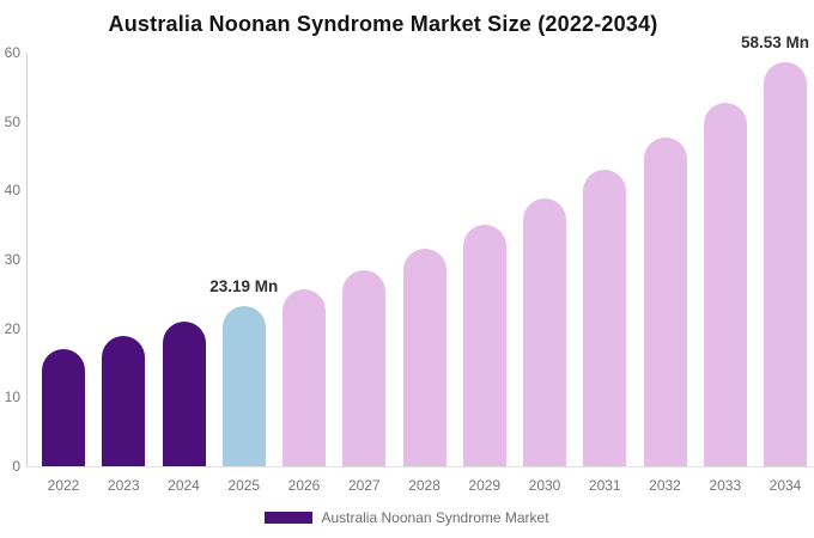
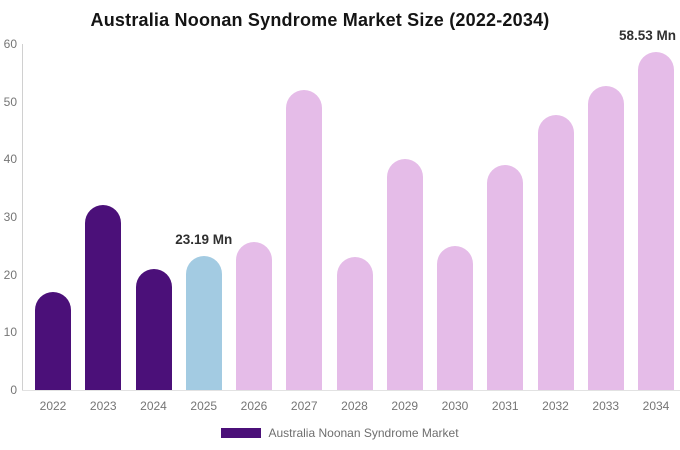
2023: 19 -> 32
2027: 28 -> 52
2028: 32 -> 23
2029: 35 -> 40
2030: 39 -> 25
2031: 43 -> 39
